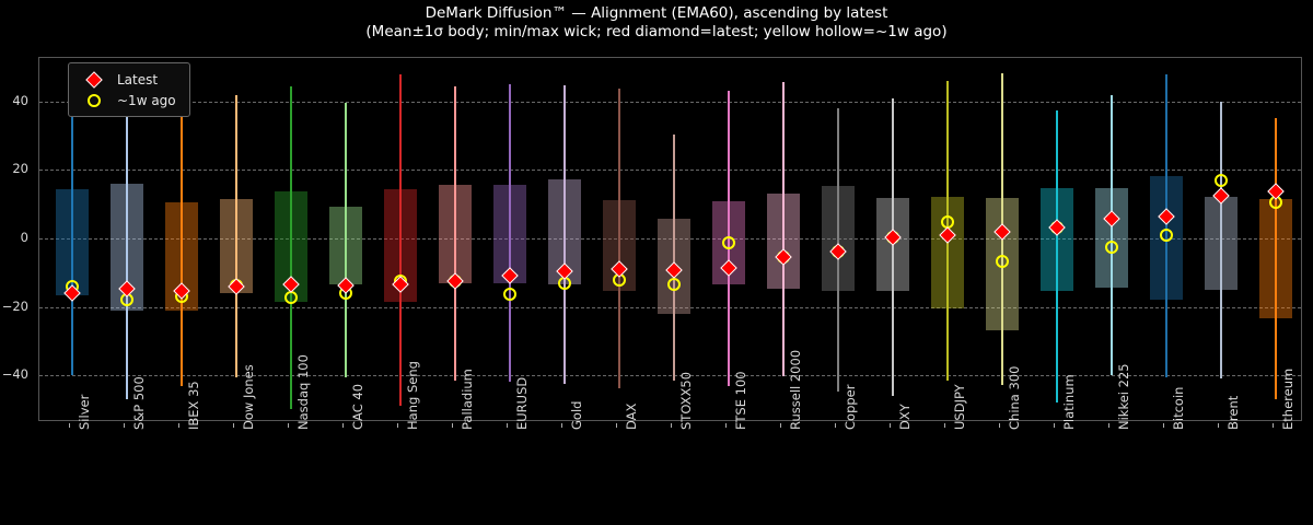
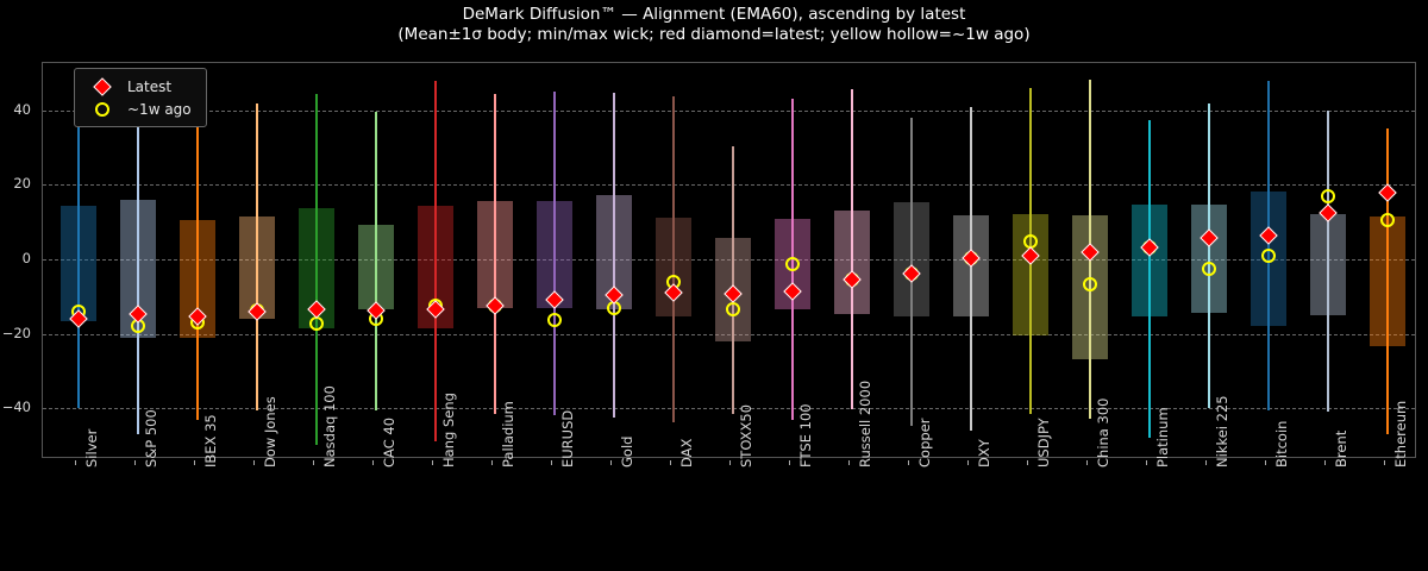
~1w ago/DAX: -12 -> -6
Latest/Ethereum: 14 -> 18
